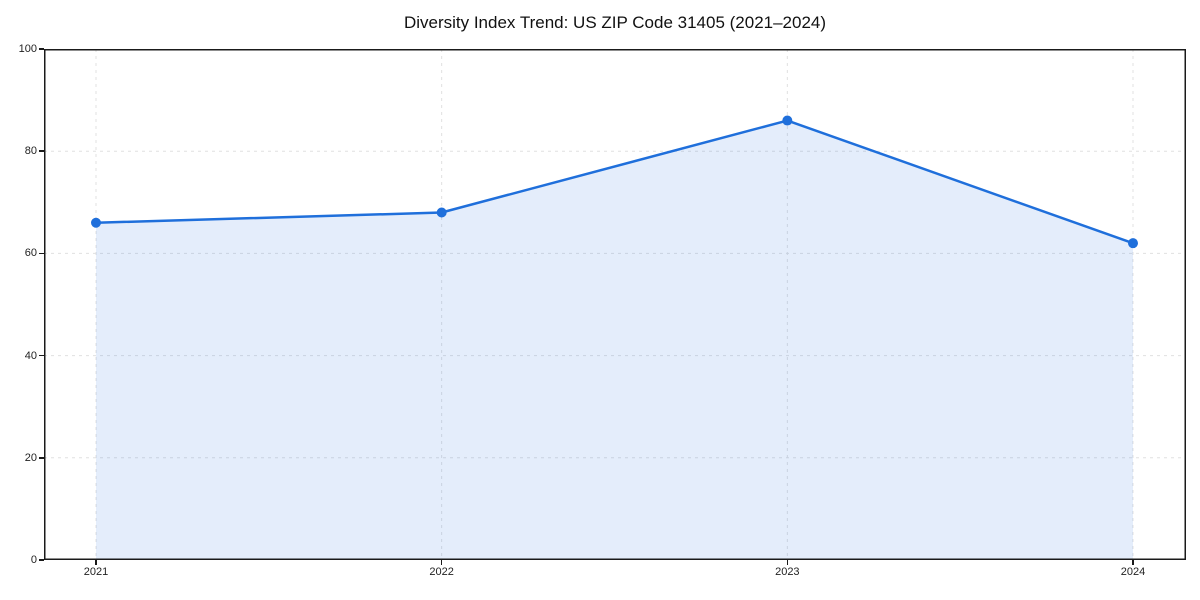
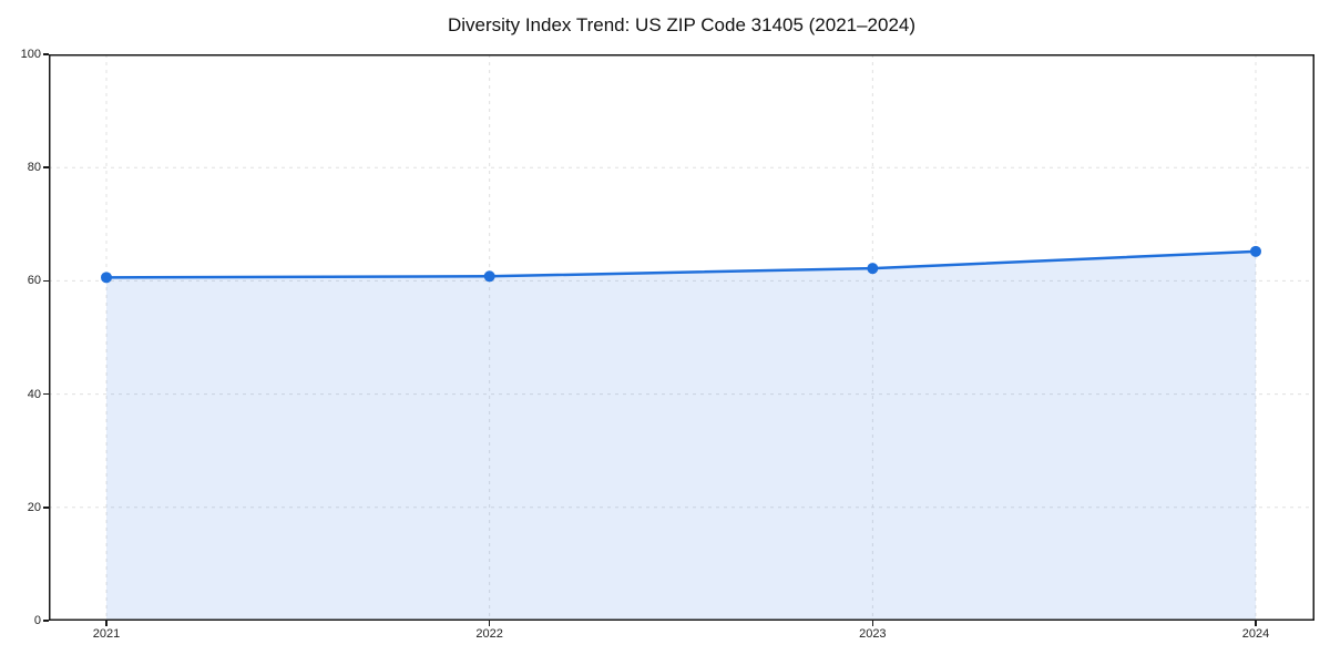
2021: 66 -> 61
2022: 68 -> 61
2023: 86 -> 62
2024: 62 -> 65
